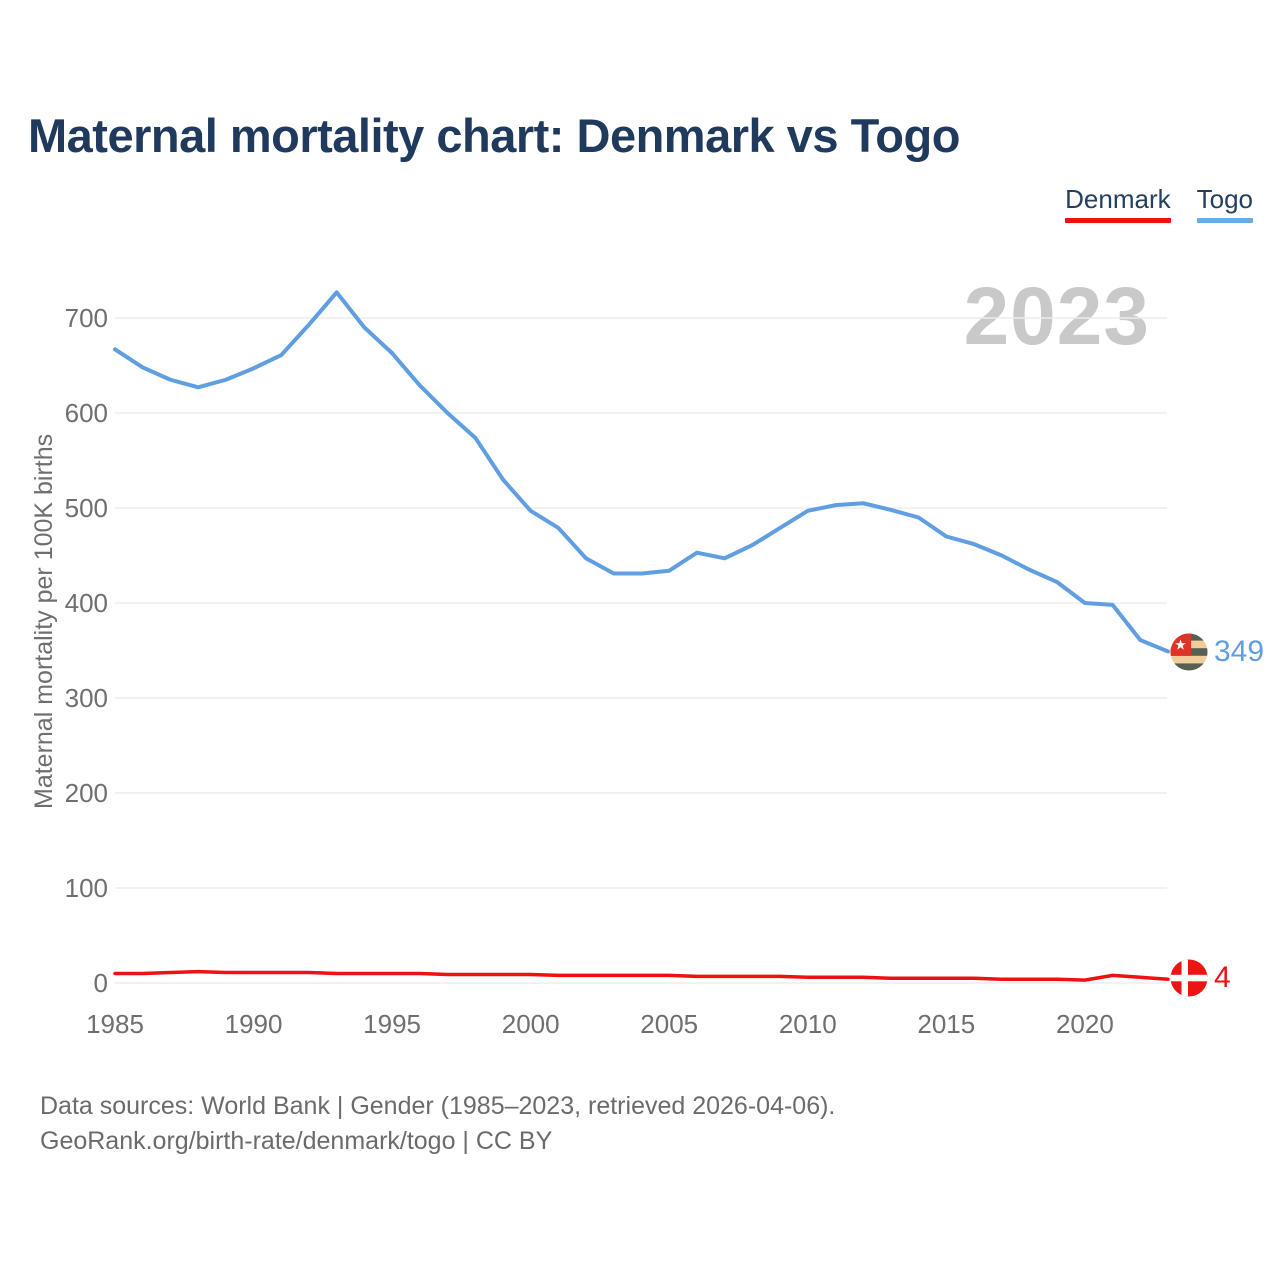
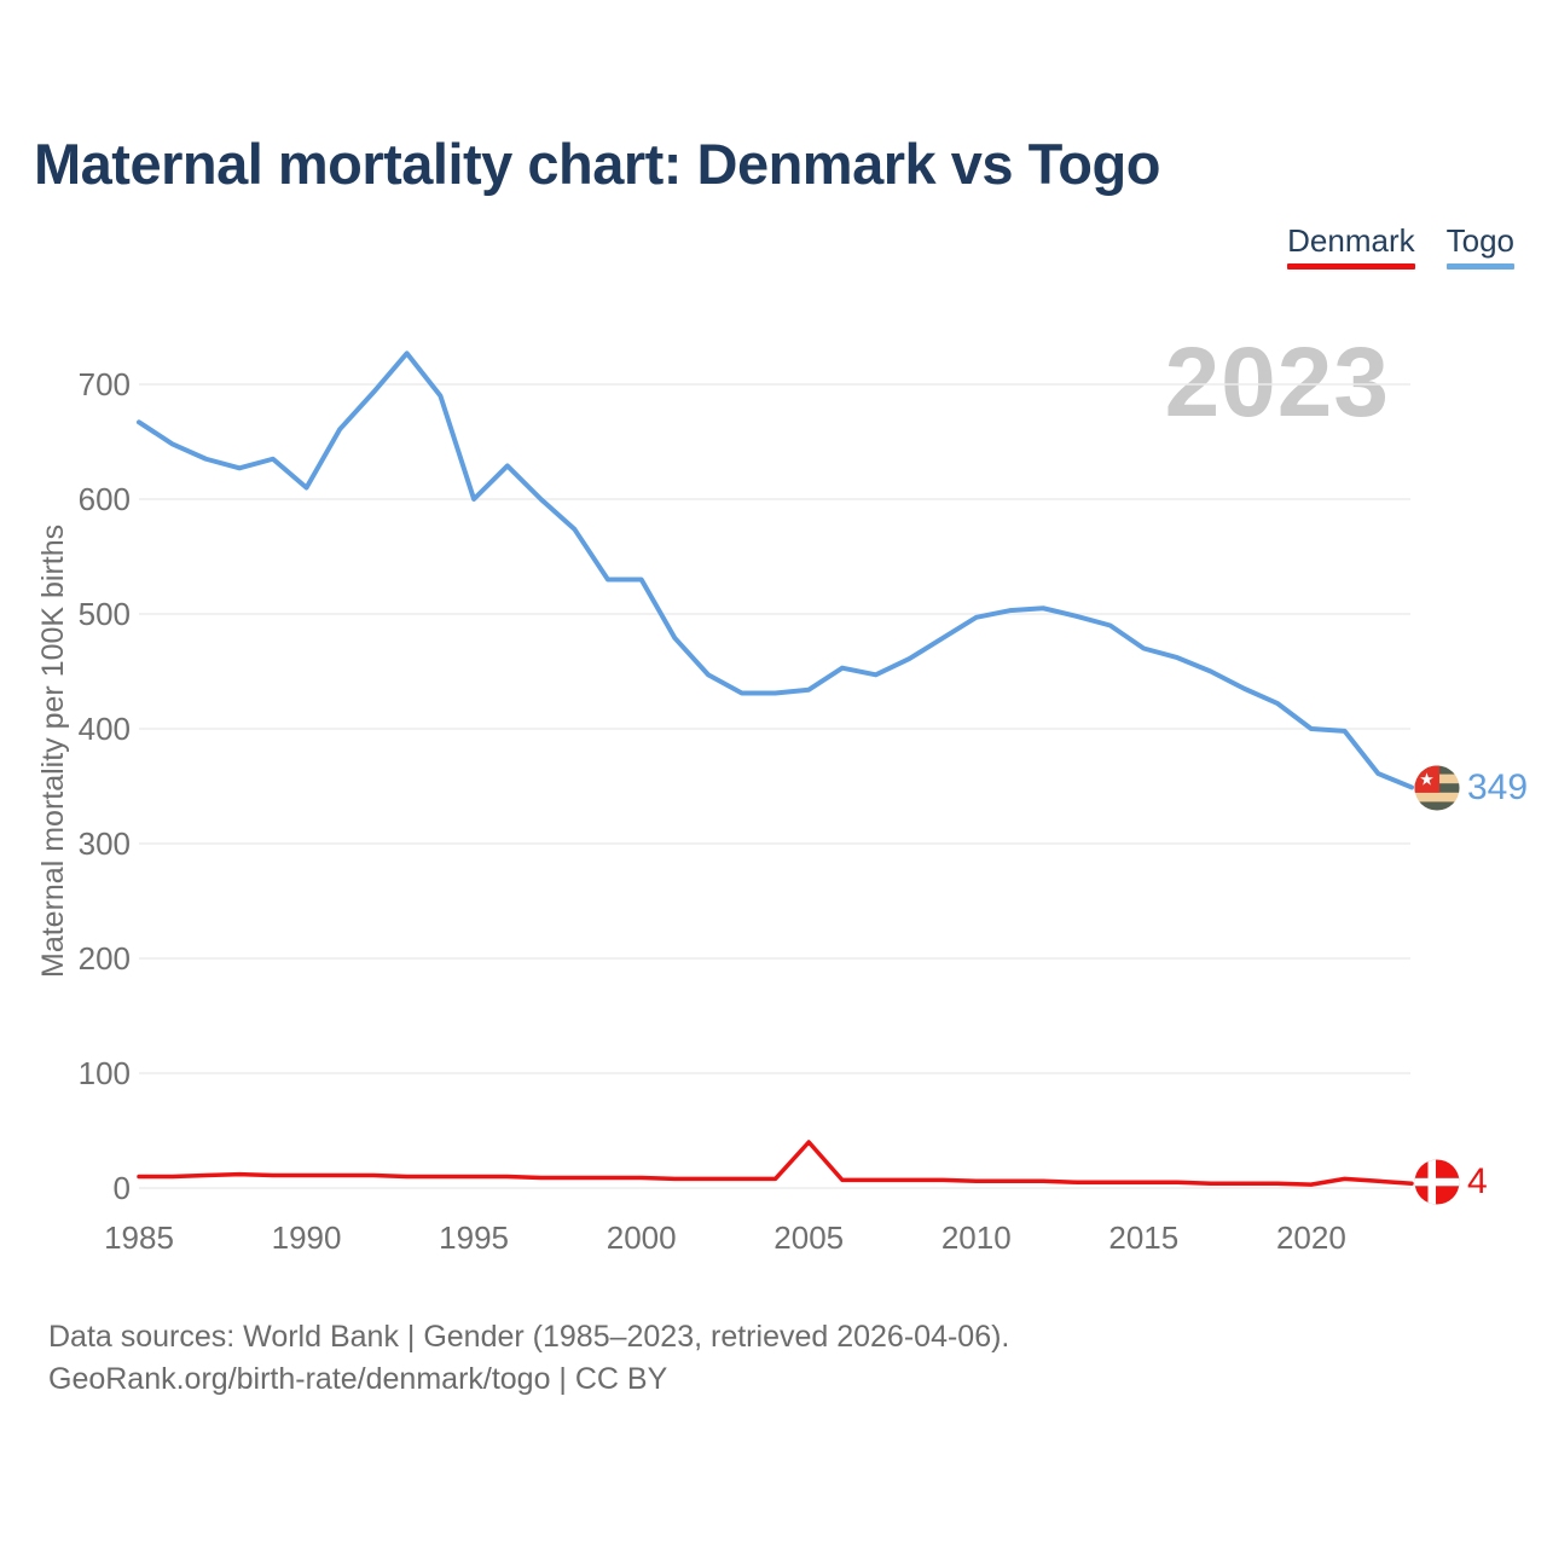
Togo/1990: 650 -> 610
Togo/1995: 660 -> 600
Togo/2000: 500 -> 530
Denmark/2005: 10 -> 40
